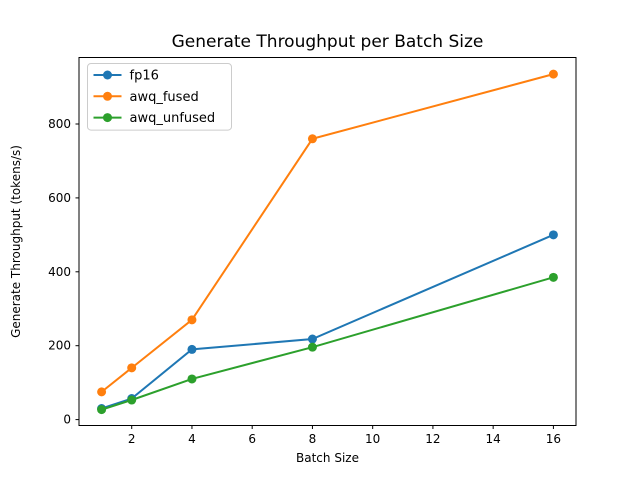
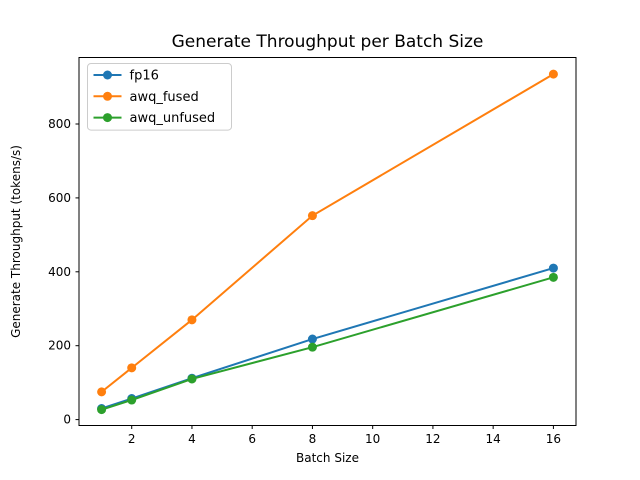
fp16/4: 190 -> 110
awq_fused/8: 760 -> 550
fp16/16: 500 -> 410
